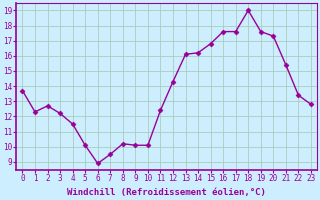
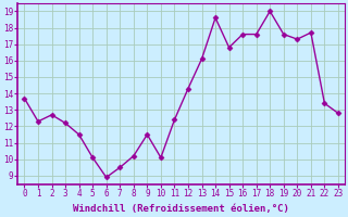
9: 10.1 -> 11.5
14: 16.2 -> 18.6
21: 15.4 -> 17.7
